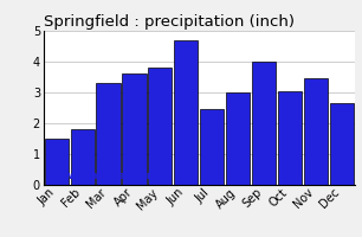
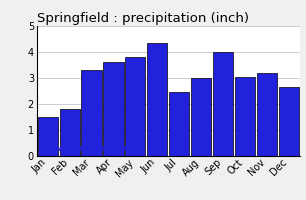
Jun: 4.70 -> 4.35
Nov: 3.45 -> 3.20
